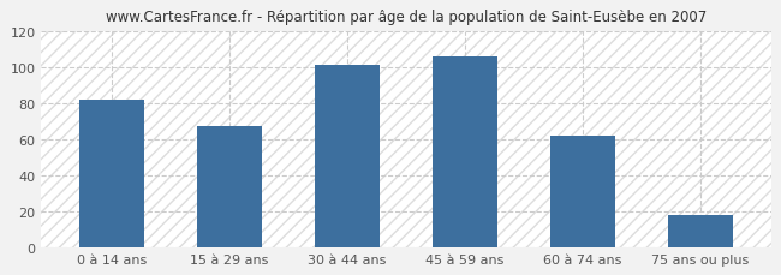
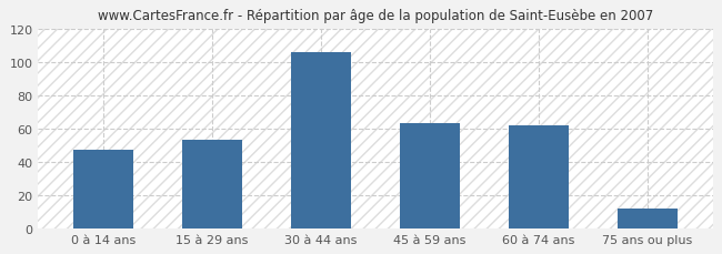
0 à 14 ans: 82 -> 47
15 à 29 ans: 67 -> 53
30 à 44 ans: 101 -> 106
45 à 59 ans: 106 -> 63
75 ans ou plus: 18 -> 12
